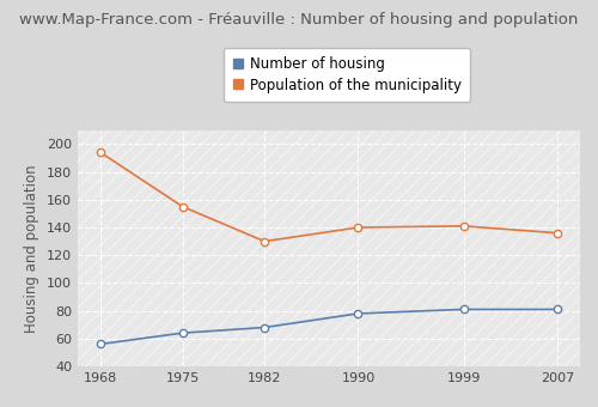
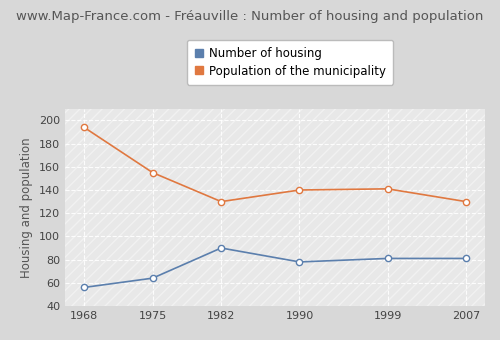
Number of housing/1982: 68 -> 90
Population of the municipality/2007: 136 -> 130
